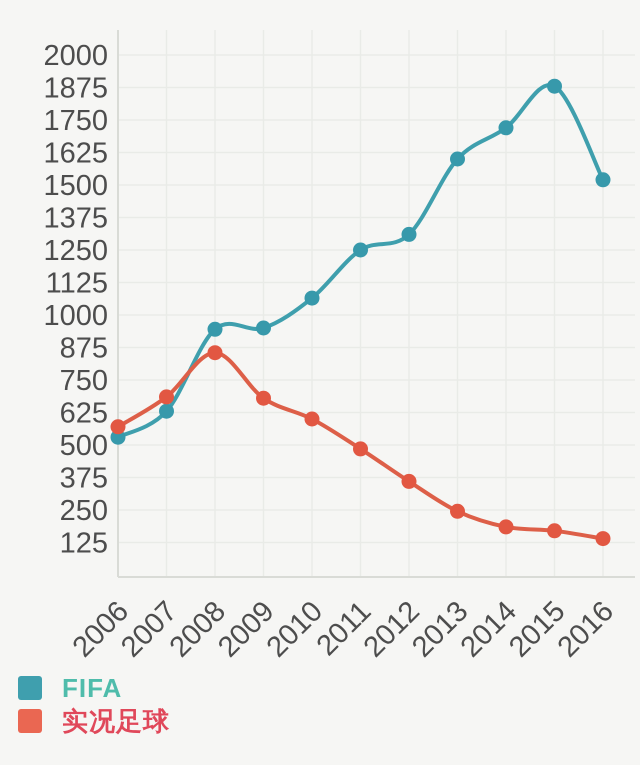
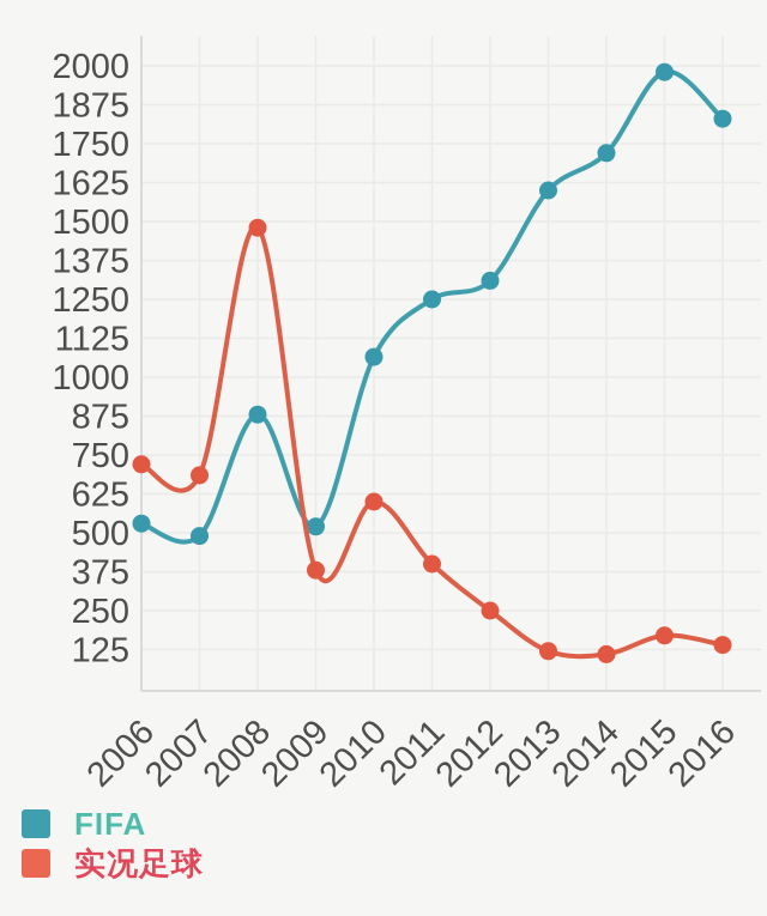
实况足球/2006: 570 -> 720
FIFA/2007: 630 -> 490
FIFA/2008: 940 -> 880
实况足球/2008: 860 -> 1480
FIFA/2009: 950 -> 520
实况足球/2009: 680 -> 380
实况足球/2011: 480 -> 400
实况足球/2012: 360 -> 250
实况足球/2013: 240 -> 120
实况足球/2014: 180 -> 110
FIFA/2015: 1880 -> 1980
FIFA/2016: 1520 -> 1830
